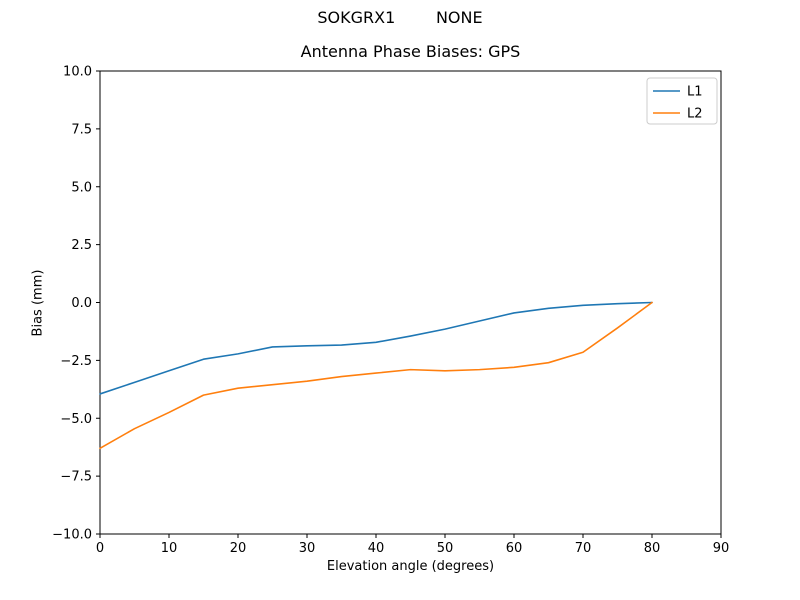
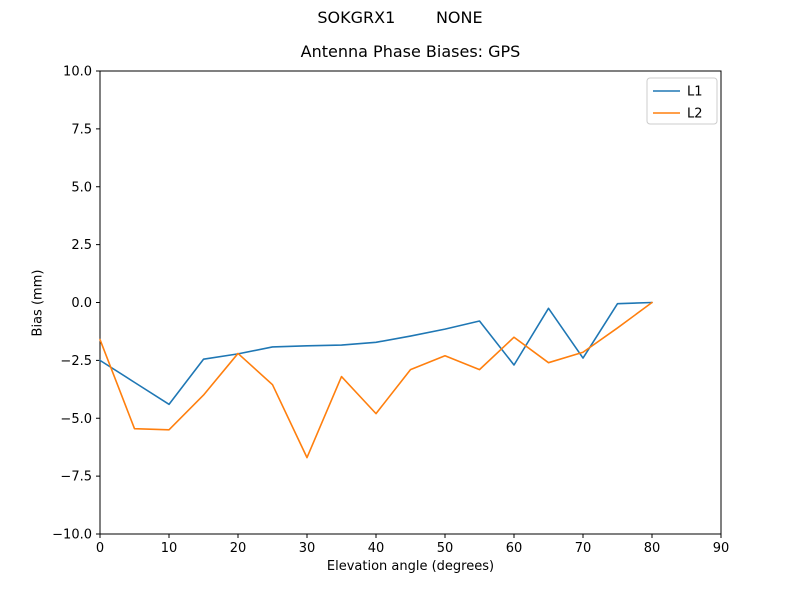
L1/0: -4.0 -> -2.5
L2/0: -6.3 -> -1.6
L1/10: -3.0 -> -4.4
L2/10: -4.8 -> -5.5
L2/20: -3.7 -> -2.2
L2/30: -3.4 -> -6.7
L2/40: -3.0 -> -4.8
L2/50: -3.0 -> -2.3
L1/60: -0.5 -> -2.7
L2/60: -2.8 -> -1.5
L1/70: -0.1 -> -2.4
